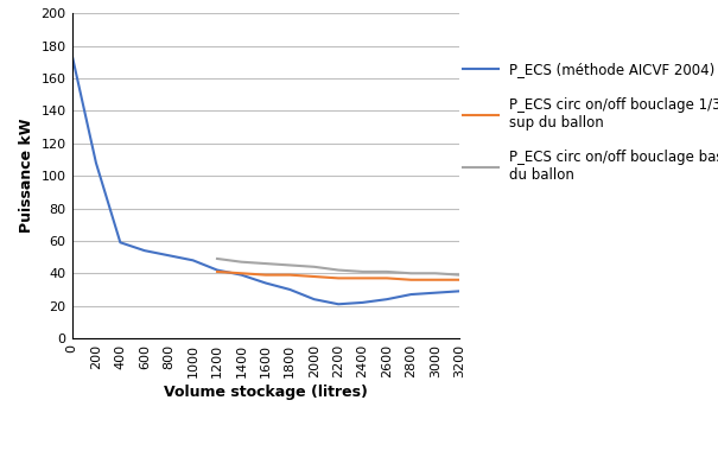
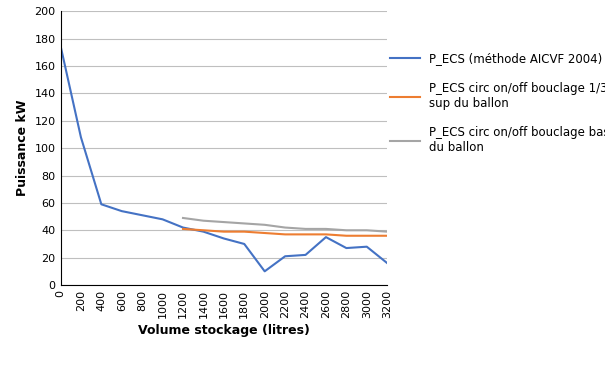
P_ECS (méthode AICVF 2004)/2000: 24 -> 10
P_ECS (méthode AICVF 2004)/2600: 24 -> 35
P_ECS (méthode AICVF 2004)/3200: 29 -> 16
